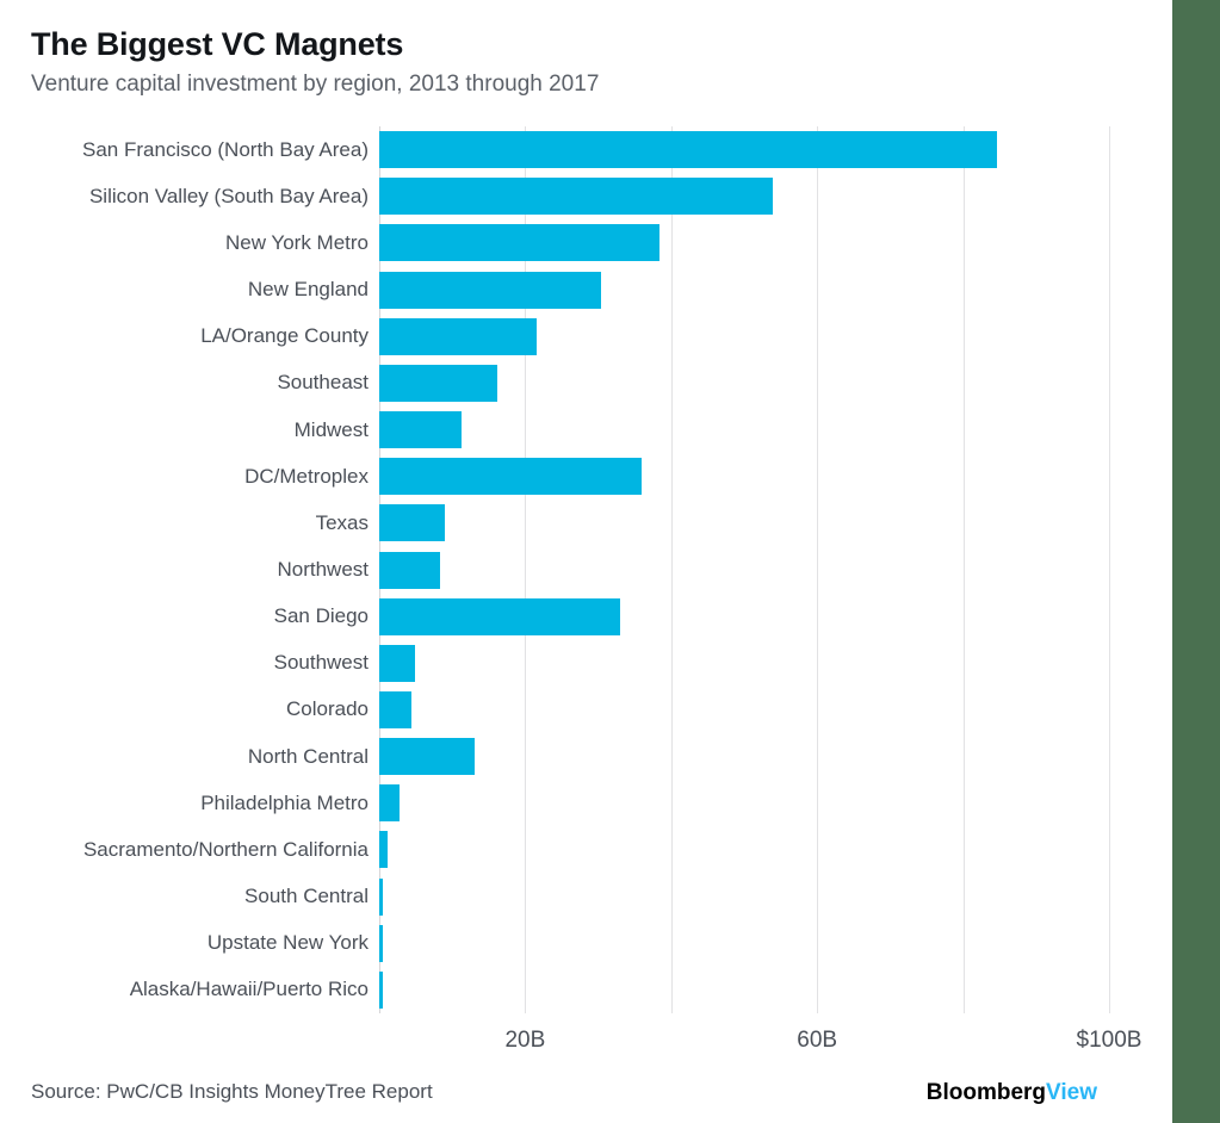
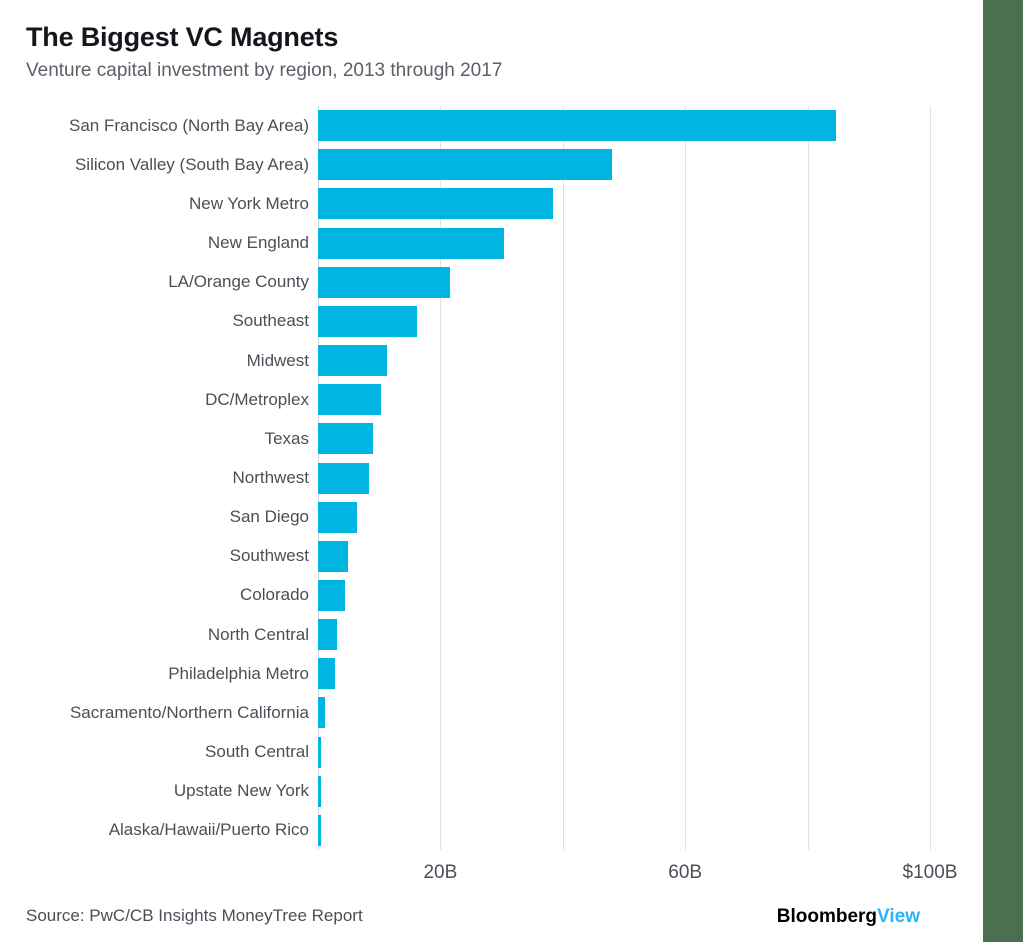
Silicon Valley (South Bay Area): $54B -> $48B
DC/Metroplex: $36B -> $10B
San Diego: $33B -> $6B
North Central: $13B -> $3B
